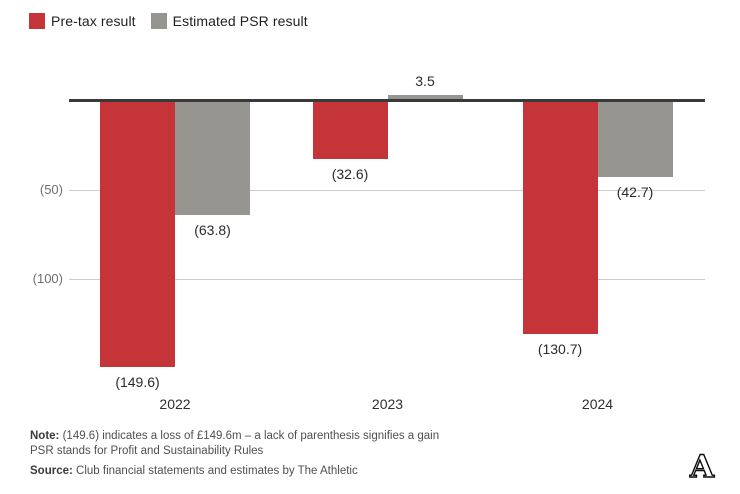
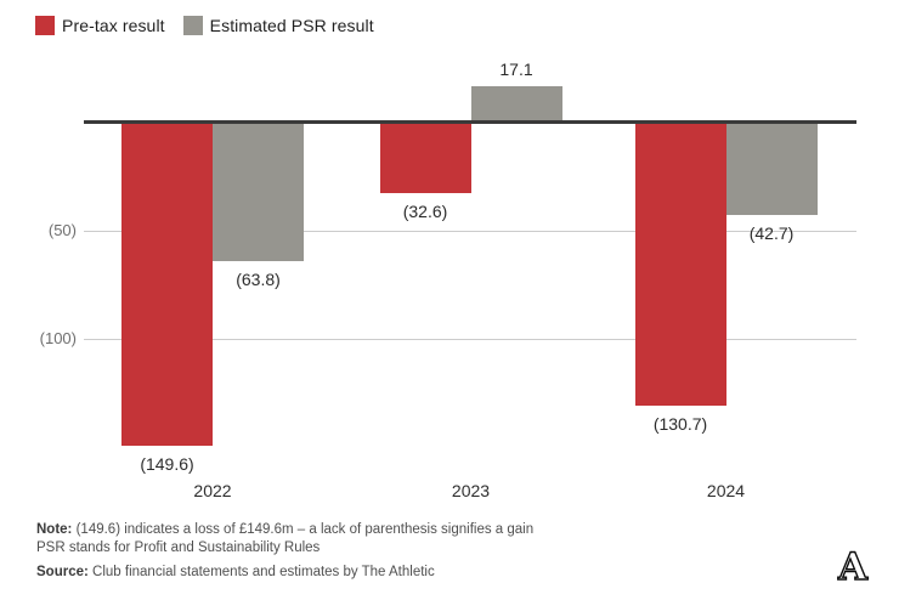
Estimated PSR result/2023: 3.5 -> 17.1
